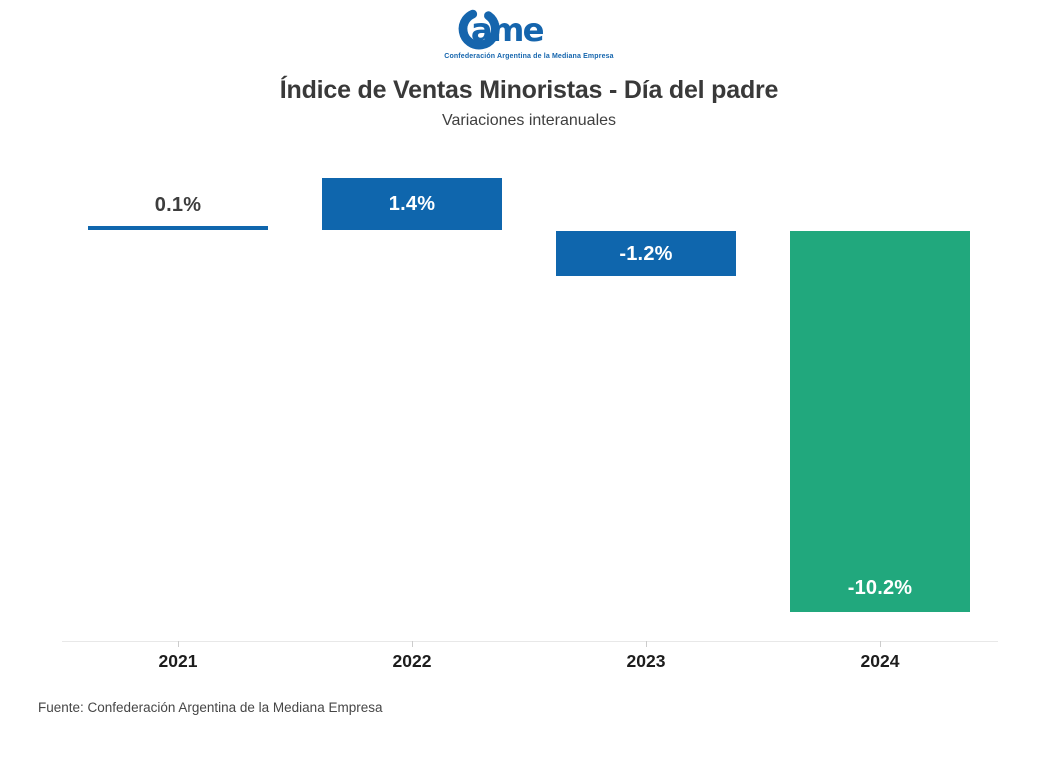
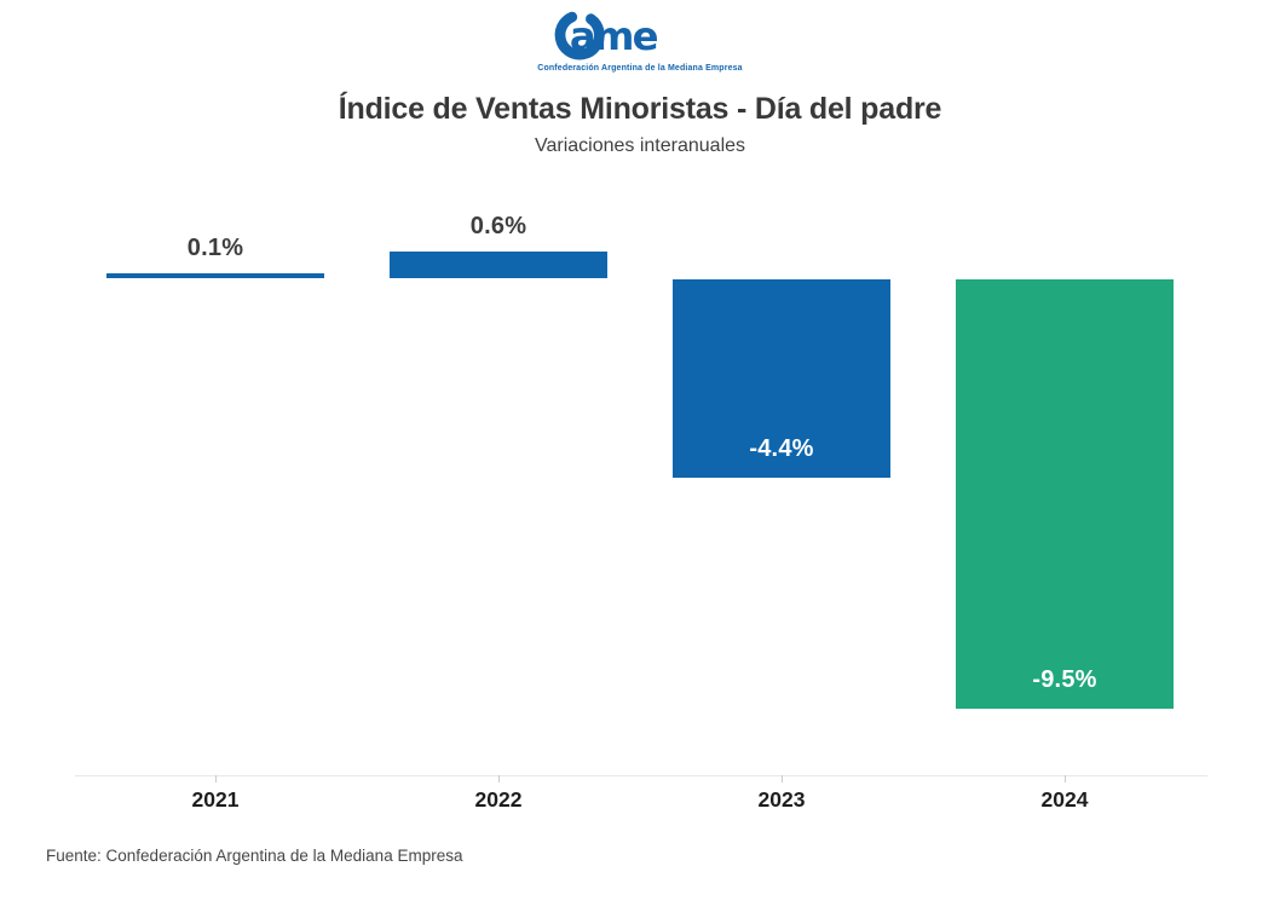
2022: 1.4% -> 0.6%
2023: -1.2% -> -4.4%
2024: -10.2% -> -9.5%
